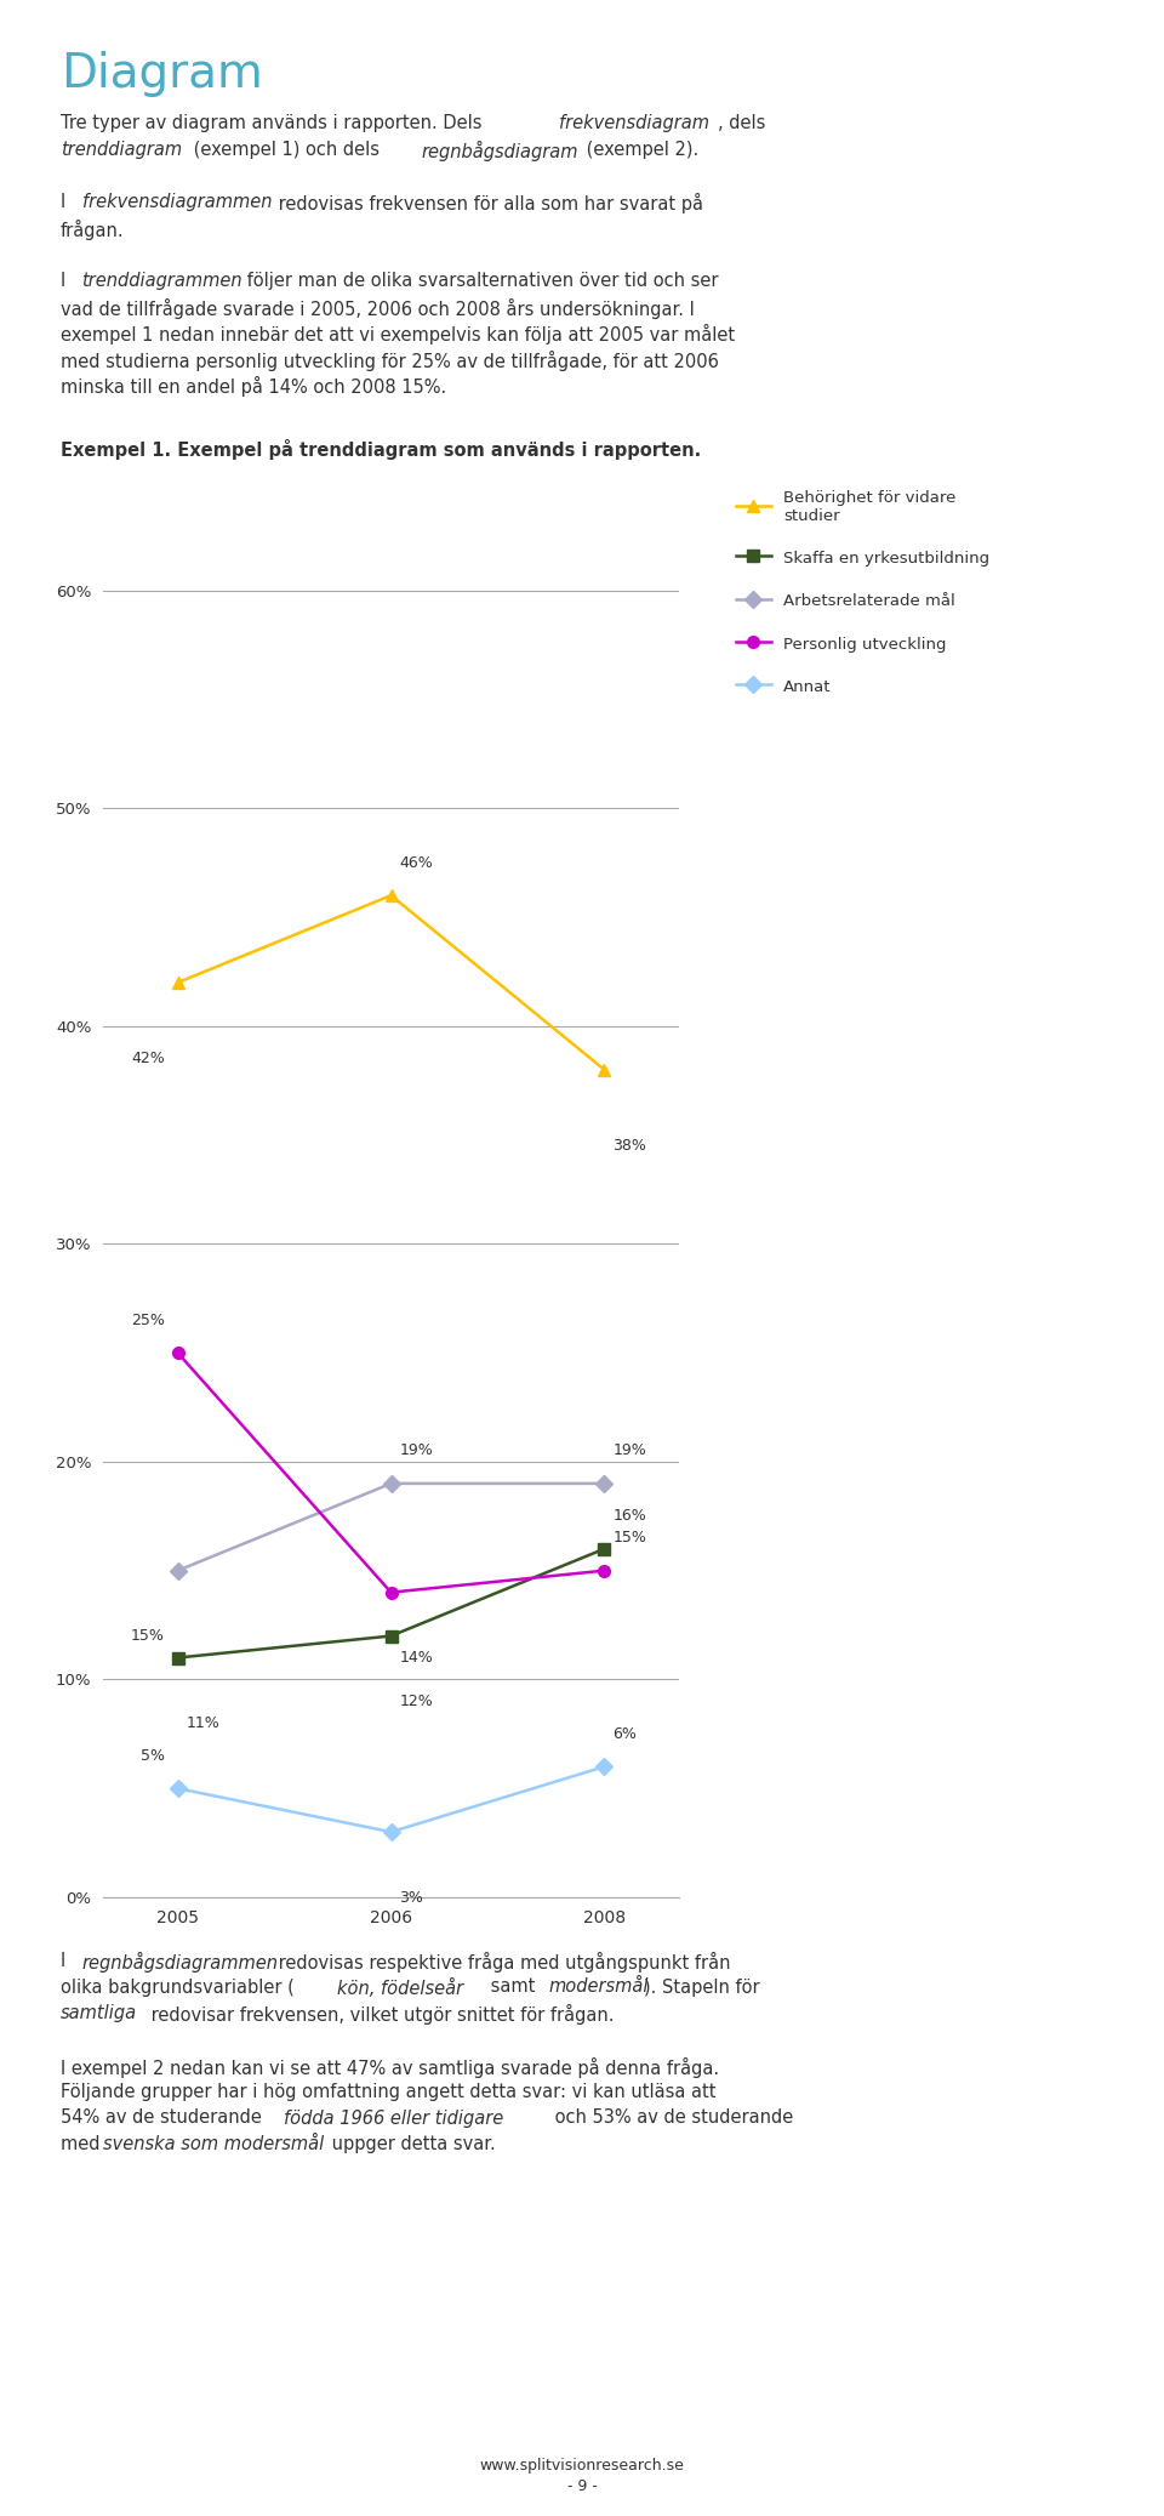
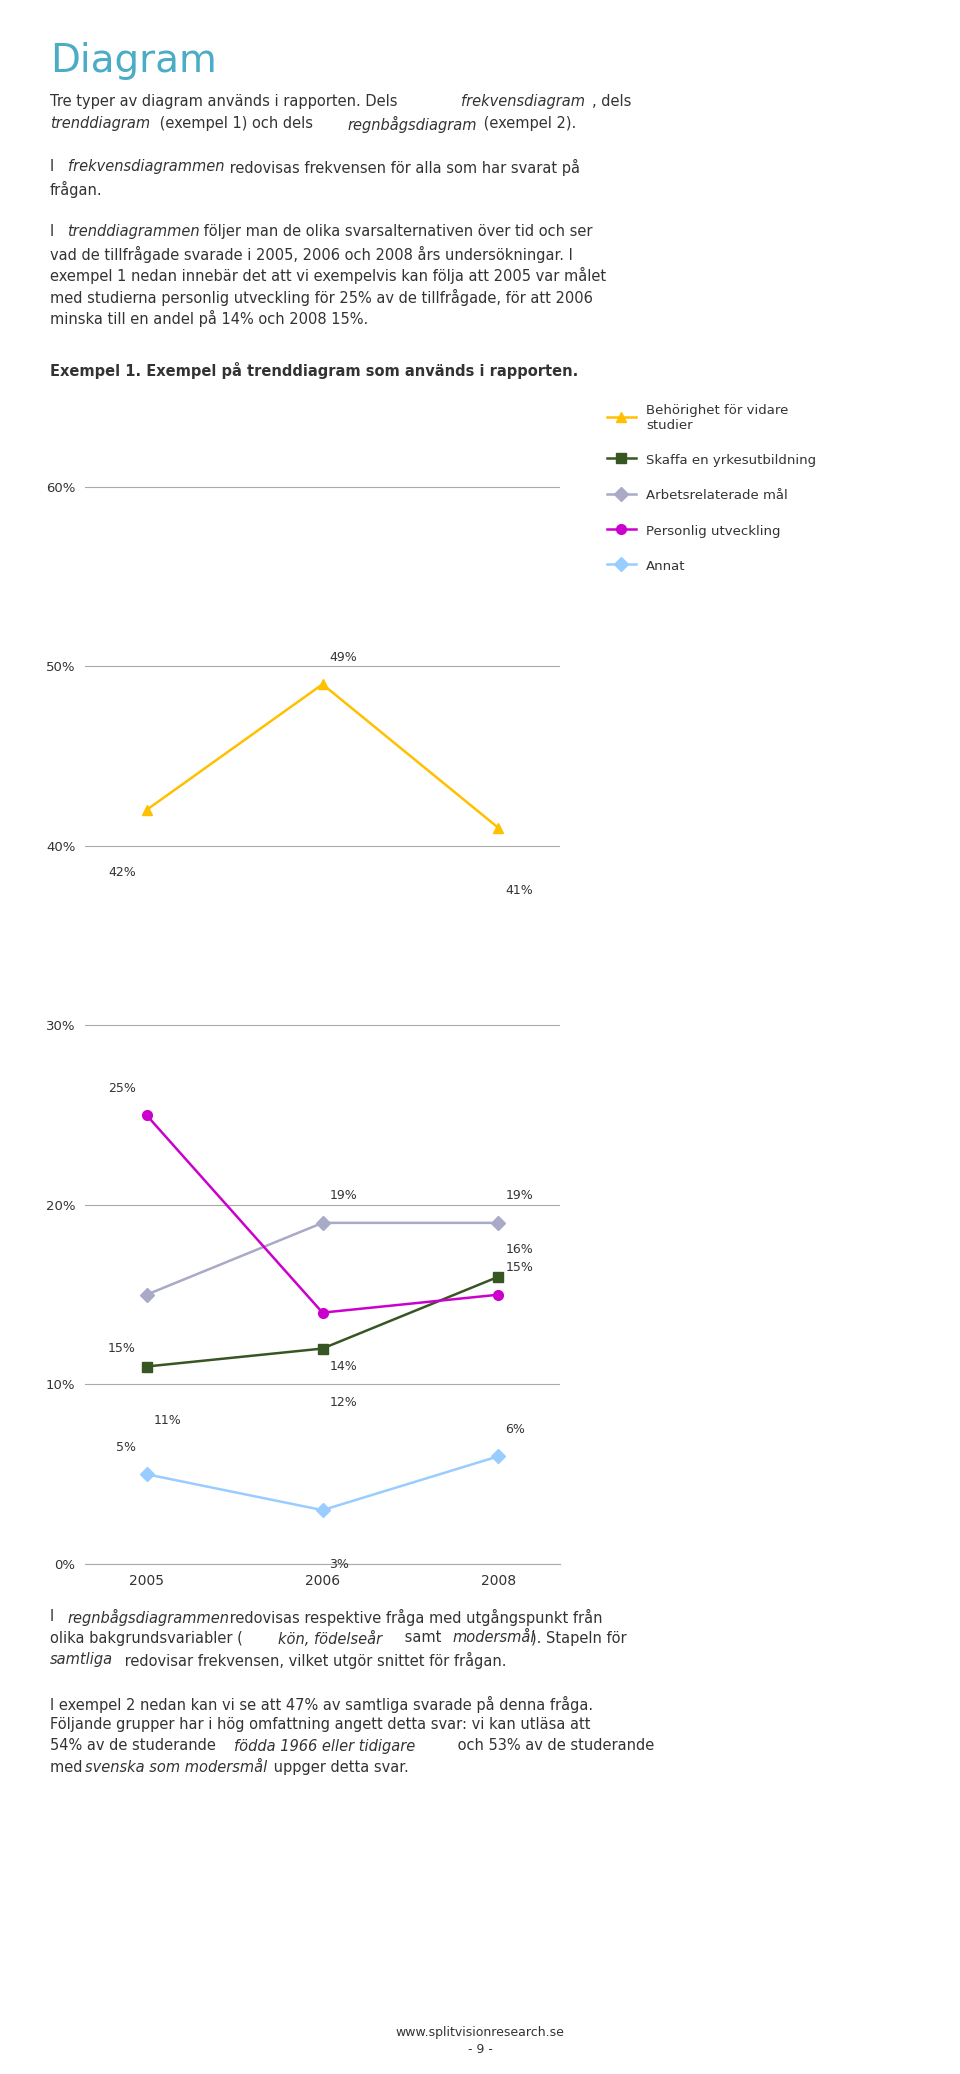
Behörighet för vidare studier/2006: 46% -> 49%
Behörighet för vidare studier/2008: 38% -> 41%
